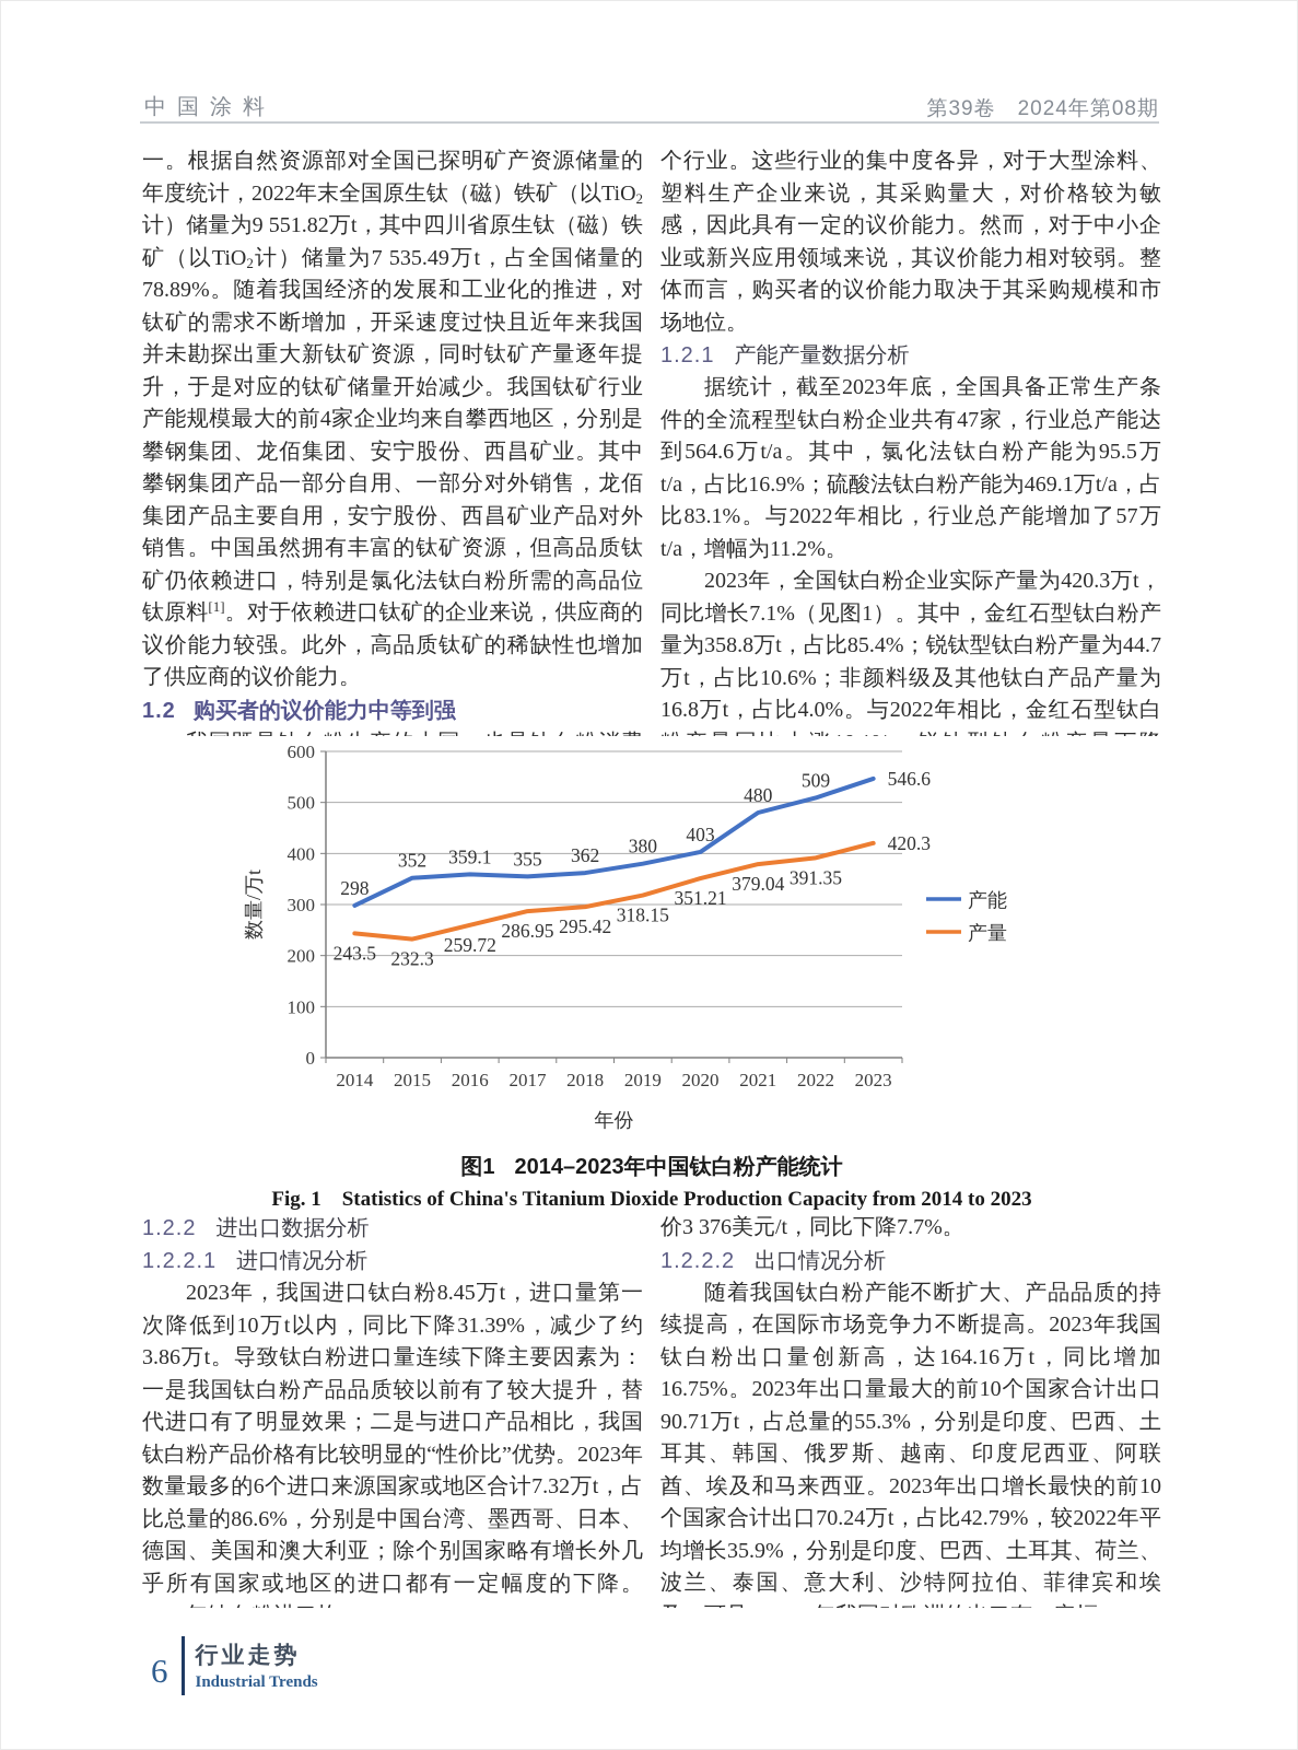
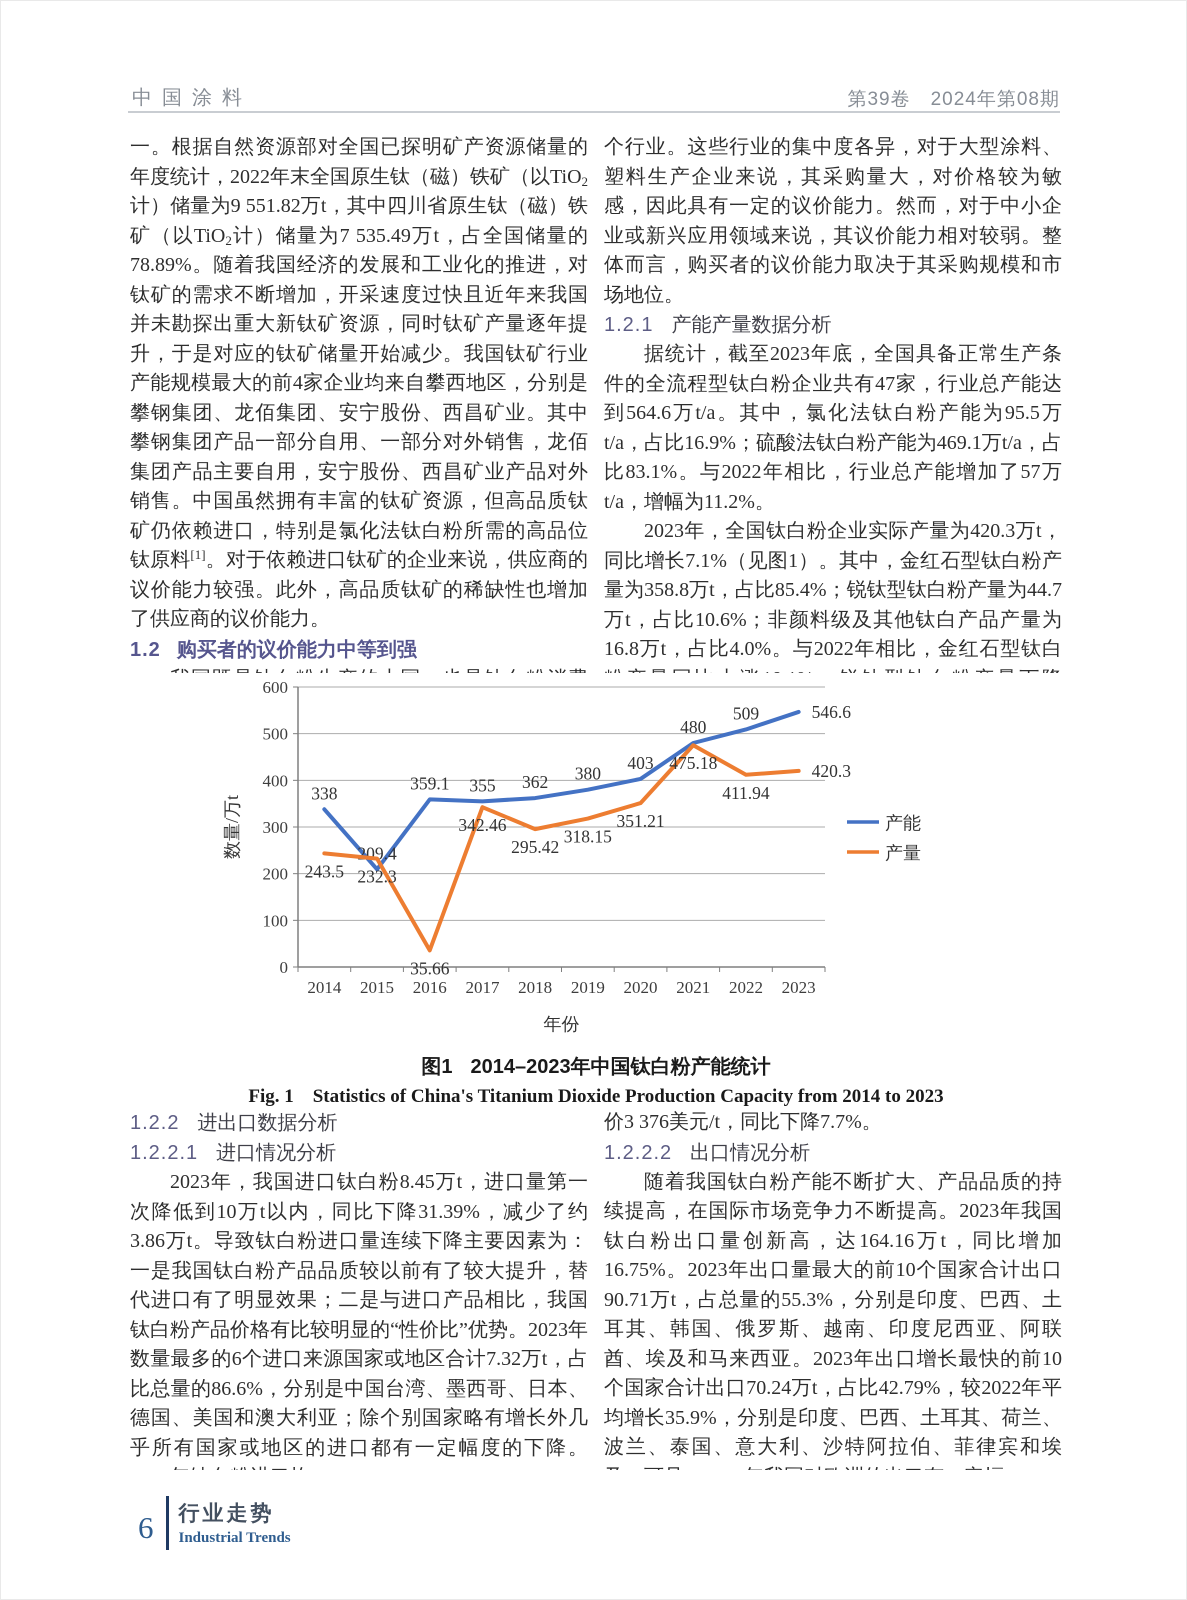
产能/2014: 298 -> 338
产能/2015: 352 -> 209.4
产量/2016: 259.72 -> 35.66
产量/2017: 286.95 -> 342.46
产量/2021: 379.04 -> 475.18
产量/2022: 391.35 -> 411.94
